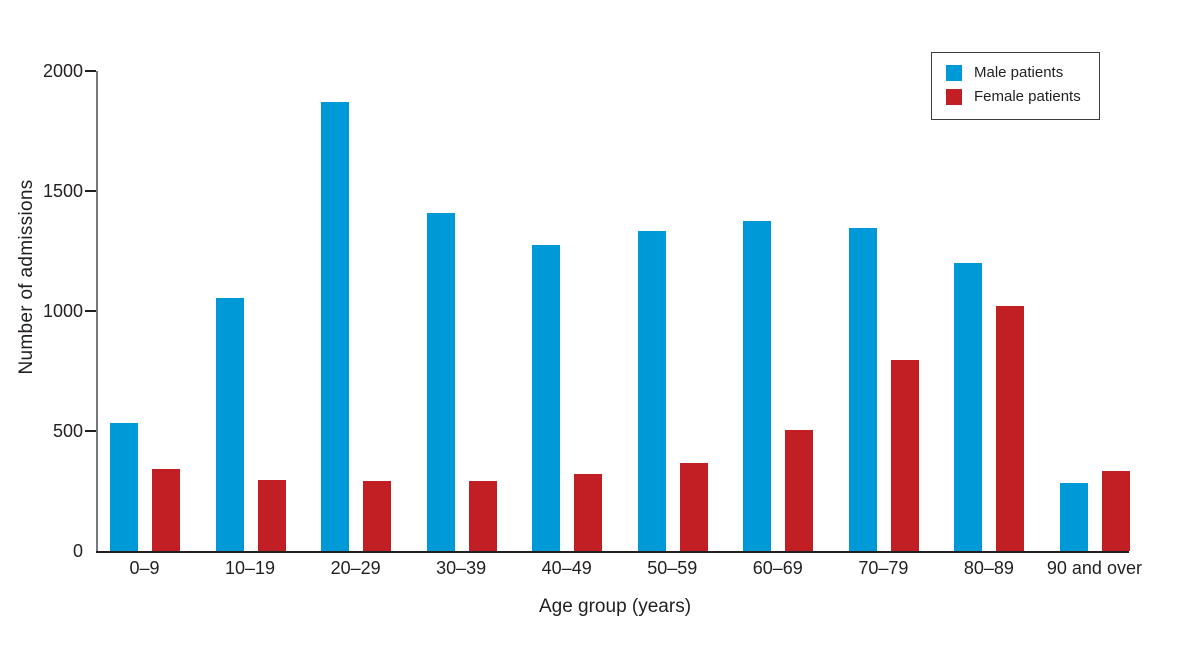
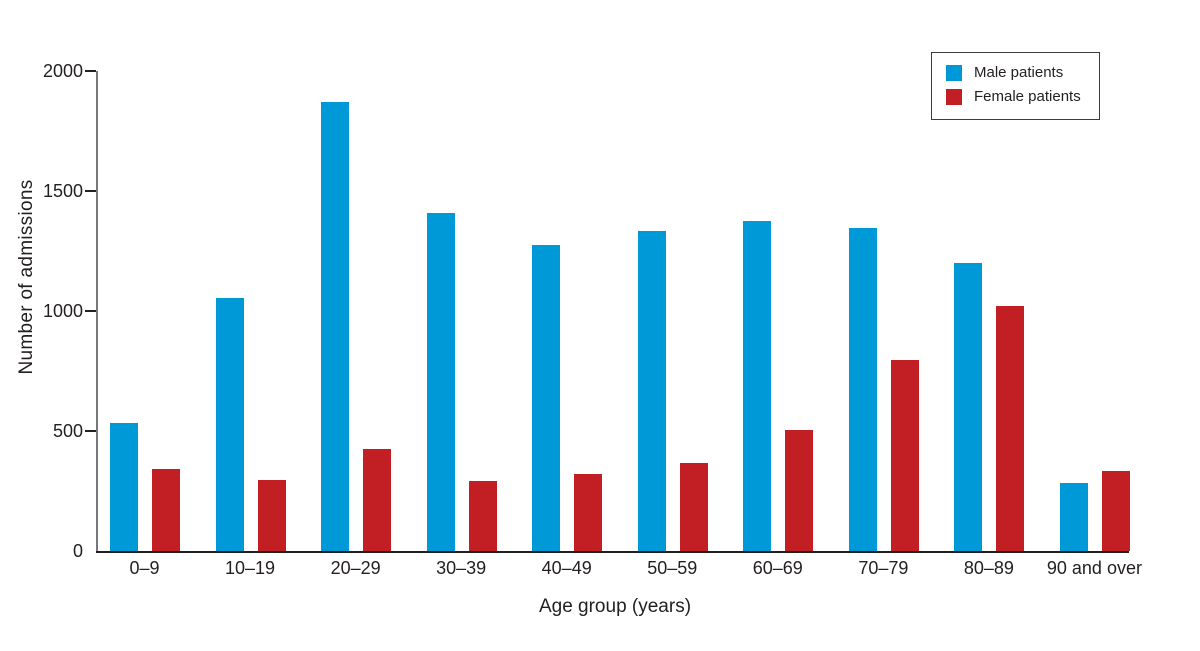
Female patients/20–29: 290 -> 420
